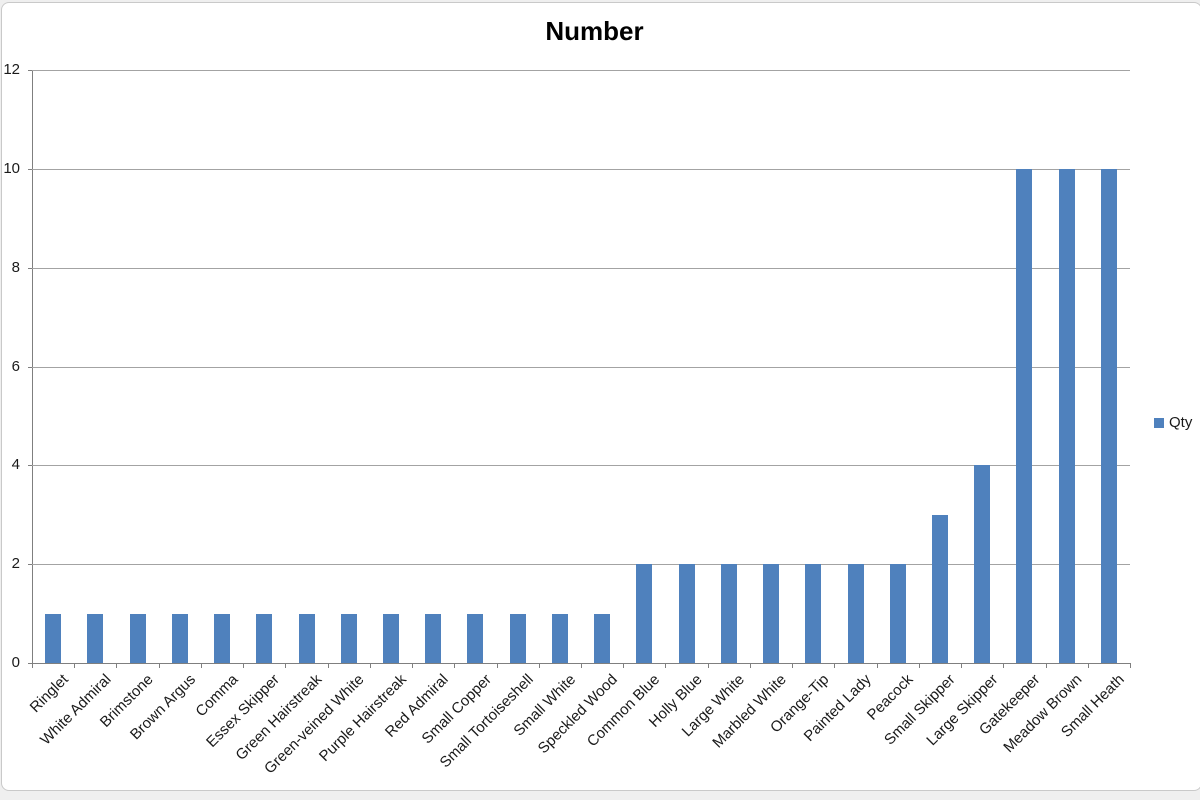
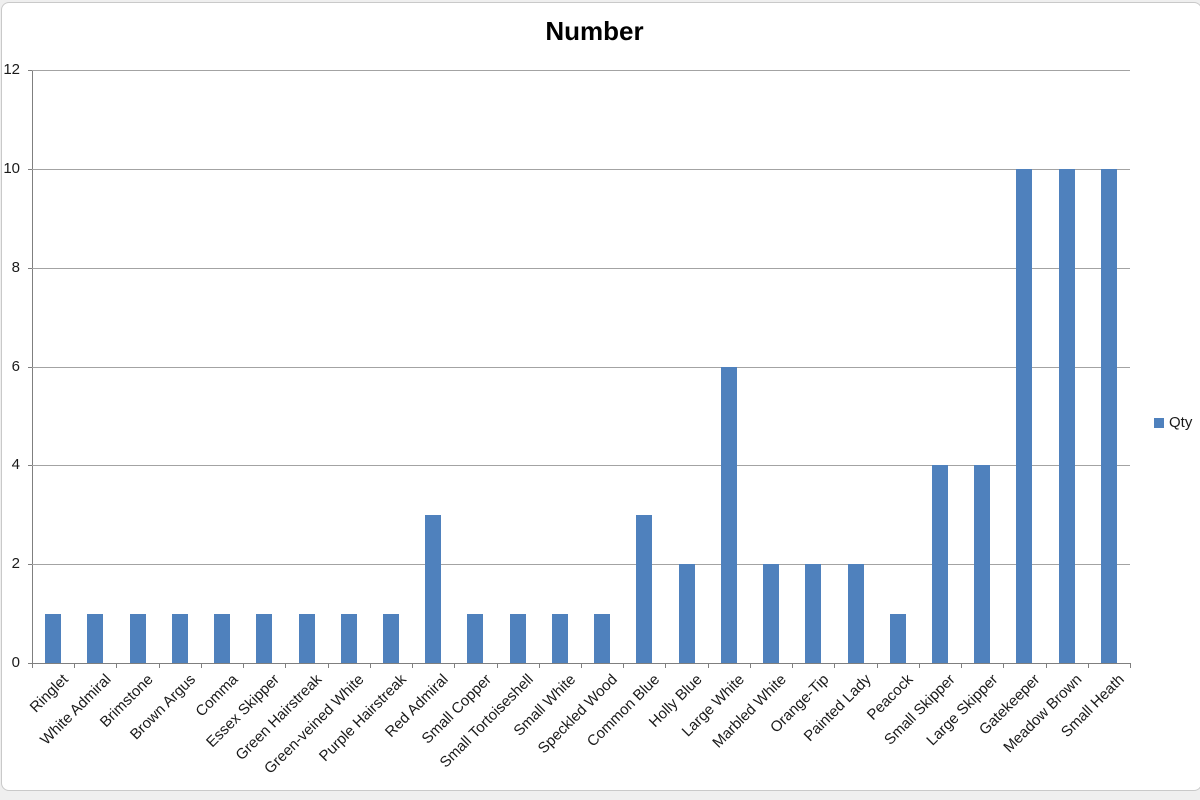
Red Admiral: 1 -> 3
Common Blue: 2 -> 3
Large White: 2 -> 6
Peacock: 2 -> 1
Small Skipper: 3 -> 4
